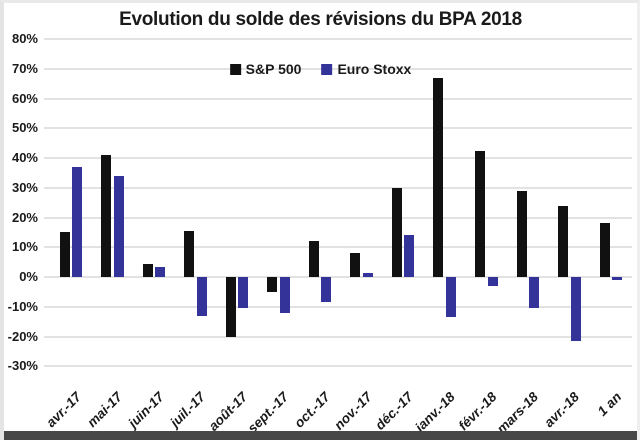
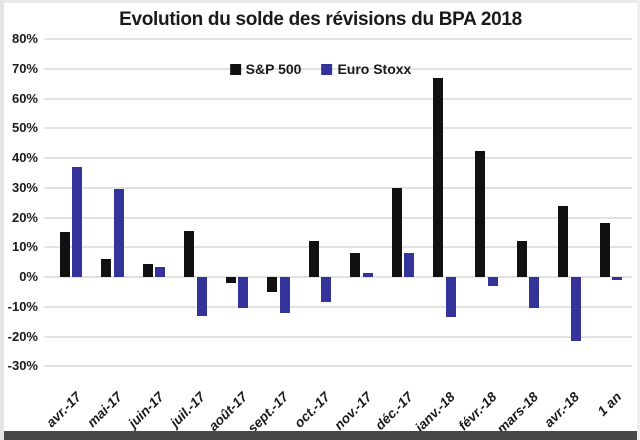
S&P 500/mai-17: 41% -> 6%
Euro Stoxx/mai-17: 34% -> 30%
S&P 500/août-17: -20% -> -2%
Euro Stoxx/déc.-17: 14% -> 8%
S&P 500/mars-18: 29% -> 12%
